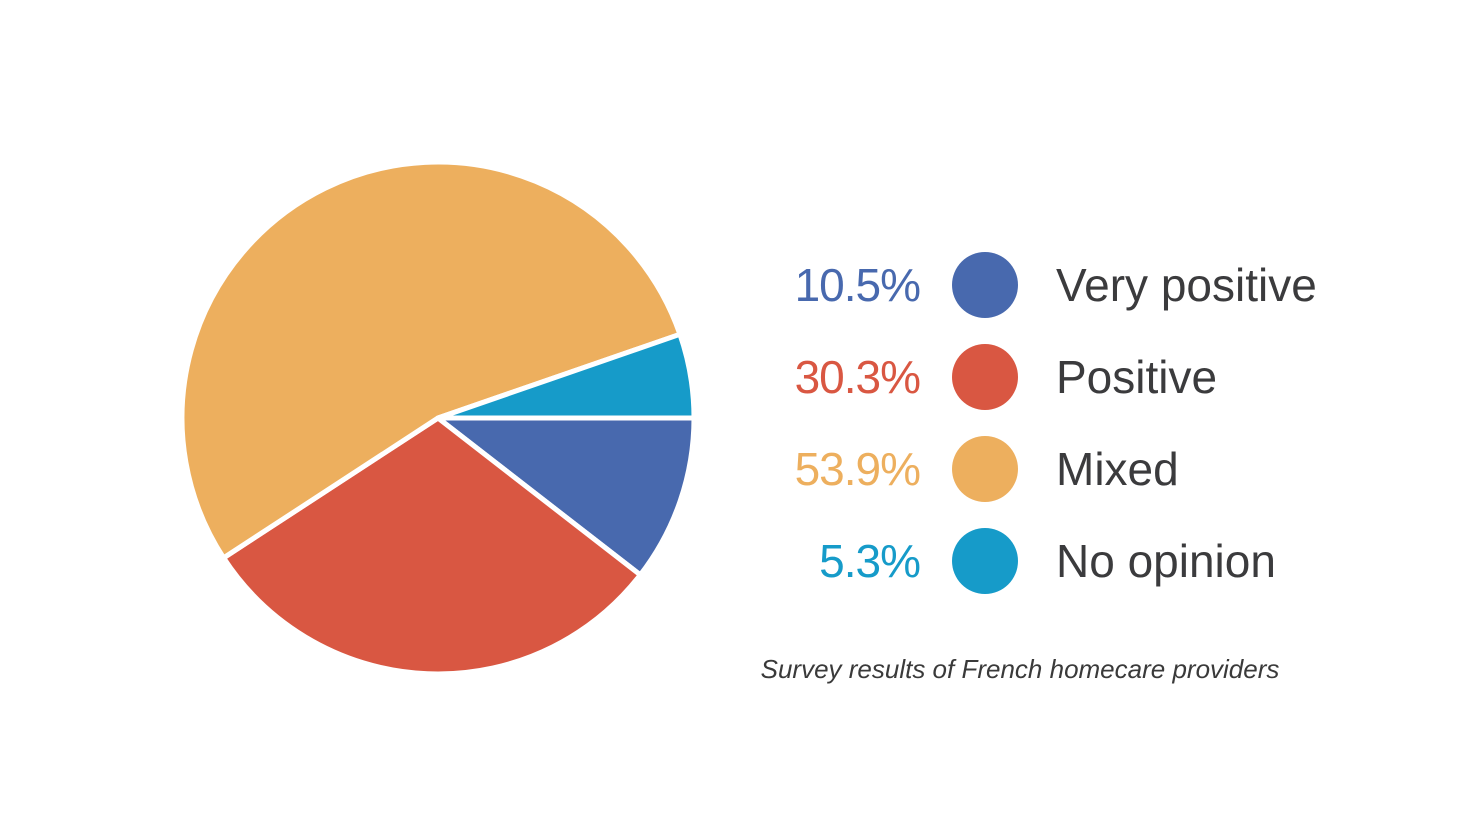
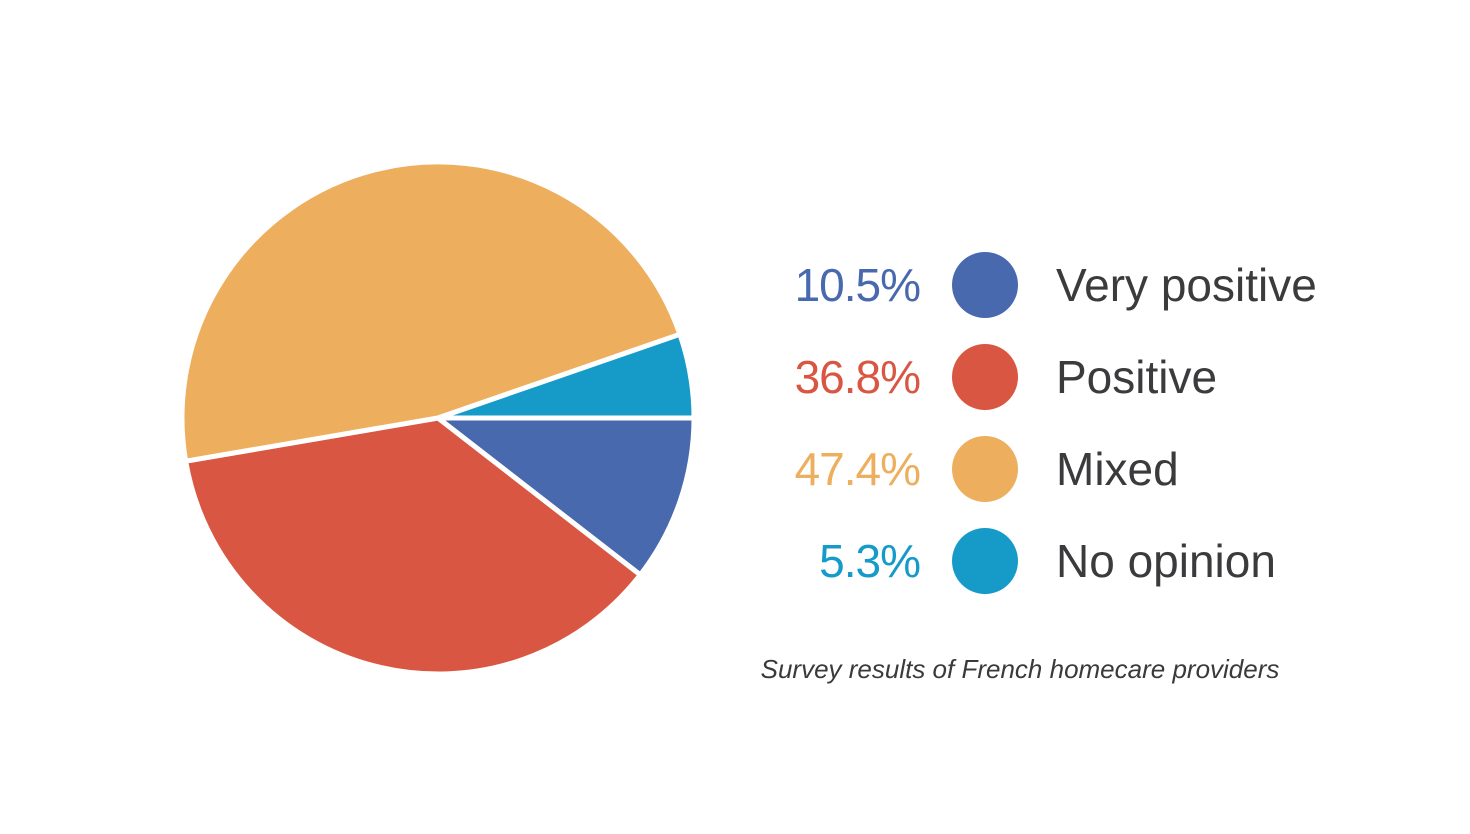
Positive: 30.3% -> 36.8%
Mixed: 53.9% -> 47.4%
